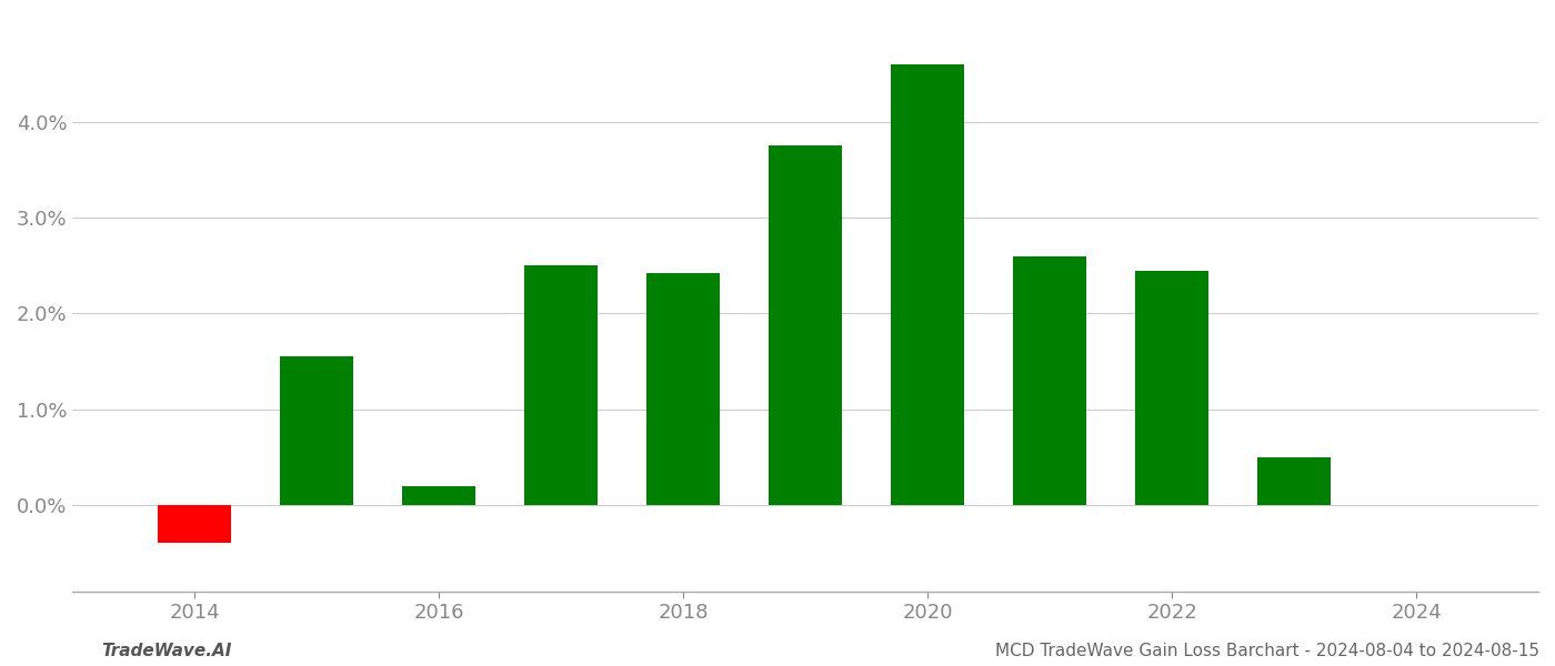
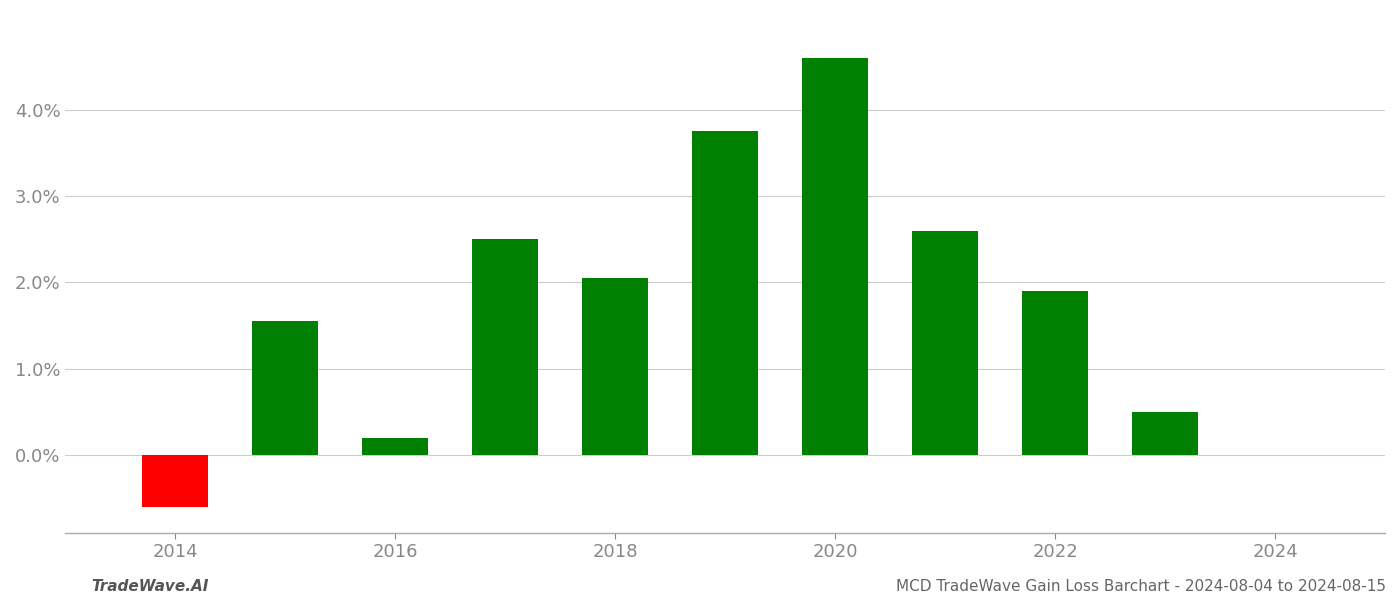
2014: -0.40% -> -0.60%
2018: 2.42% -> 2.05%
2022: 2.44% -> 1.90%
